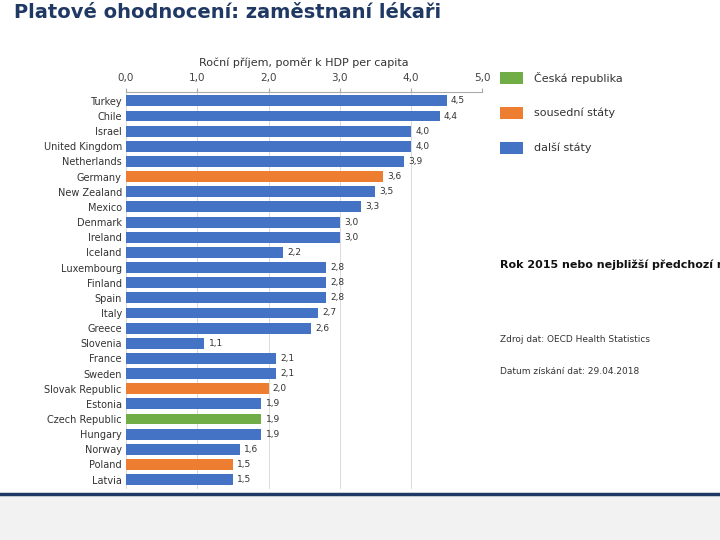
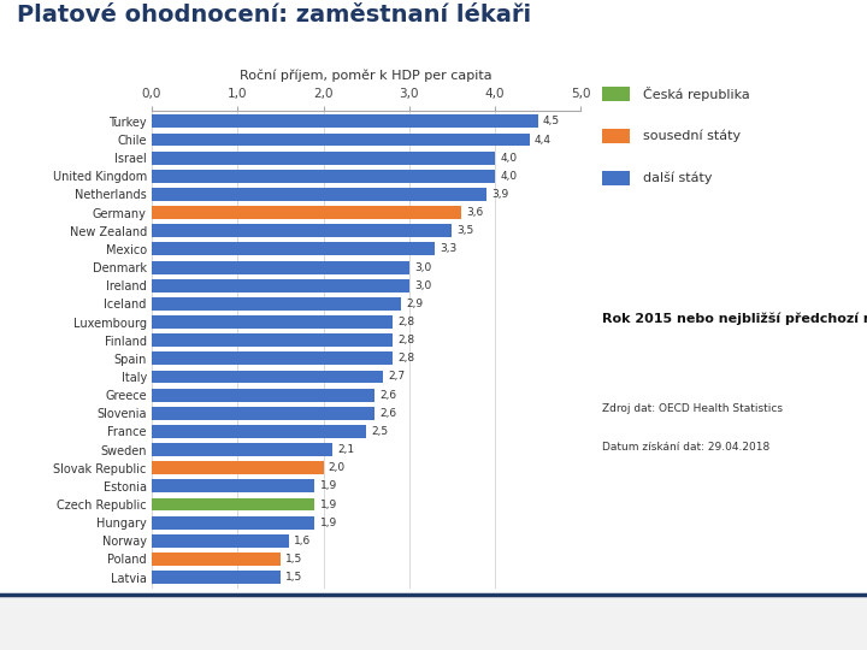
Iceland: 2,2 -> 2,9
Slovenia: 1,1 -> 2,6
France: 2,1 -> 2,5
